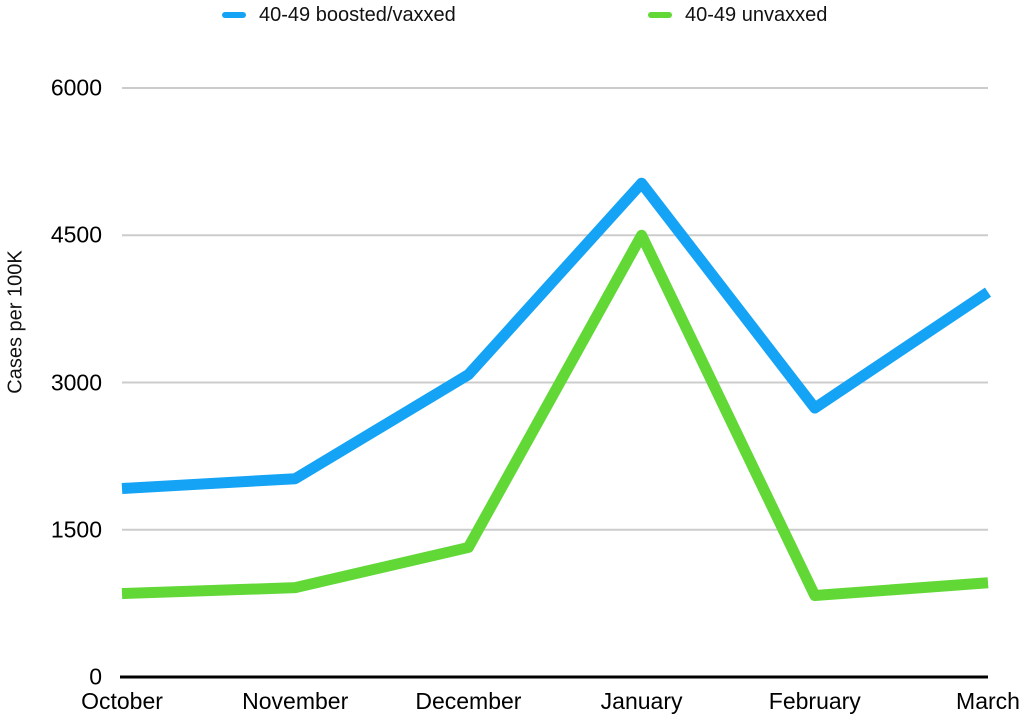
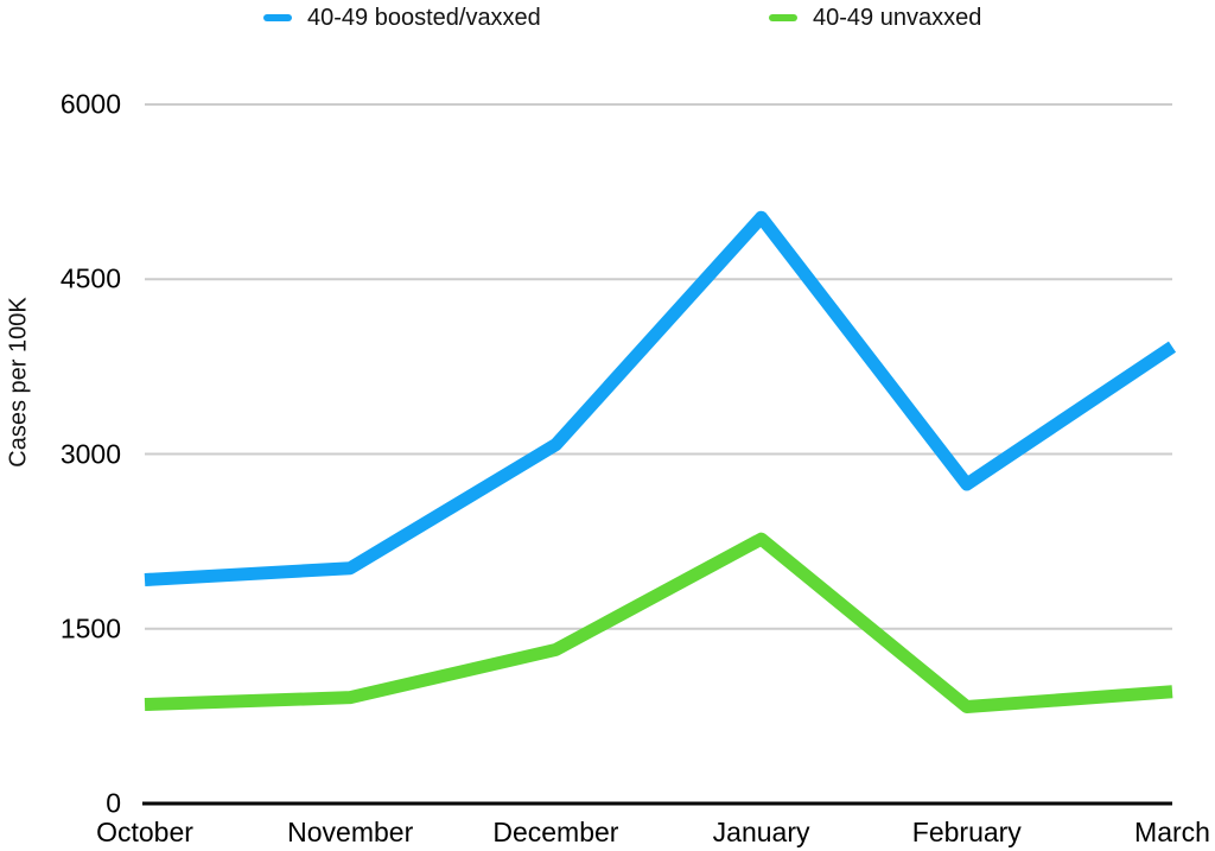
40-49 unvaxxed/January: 4500 -> 2300
